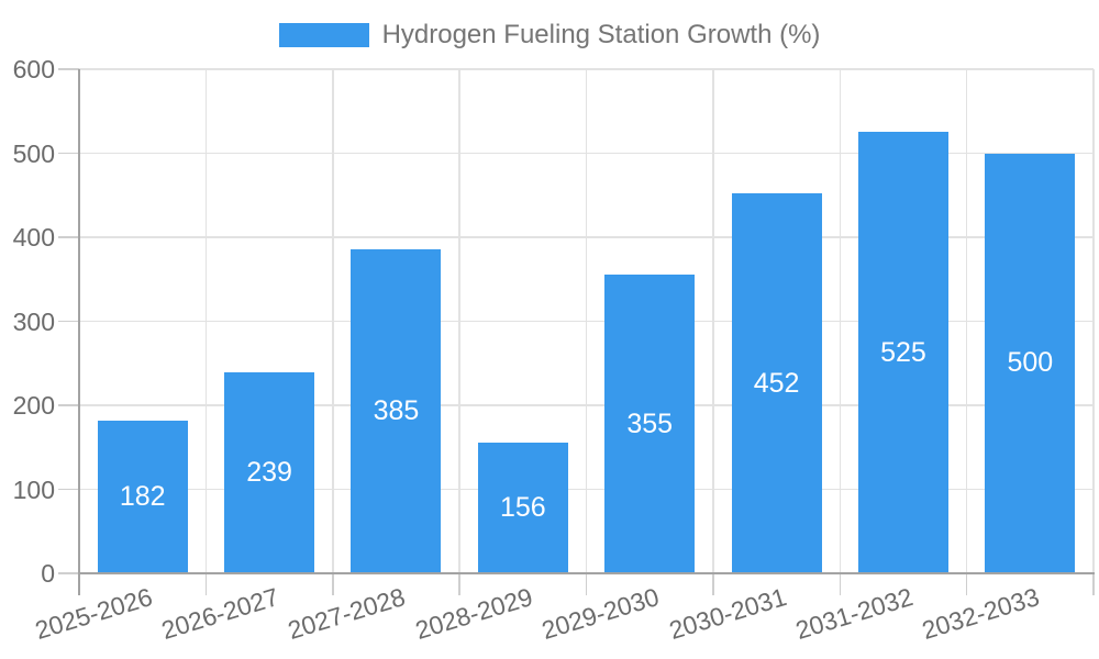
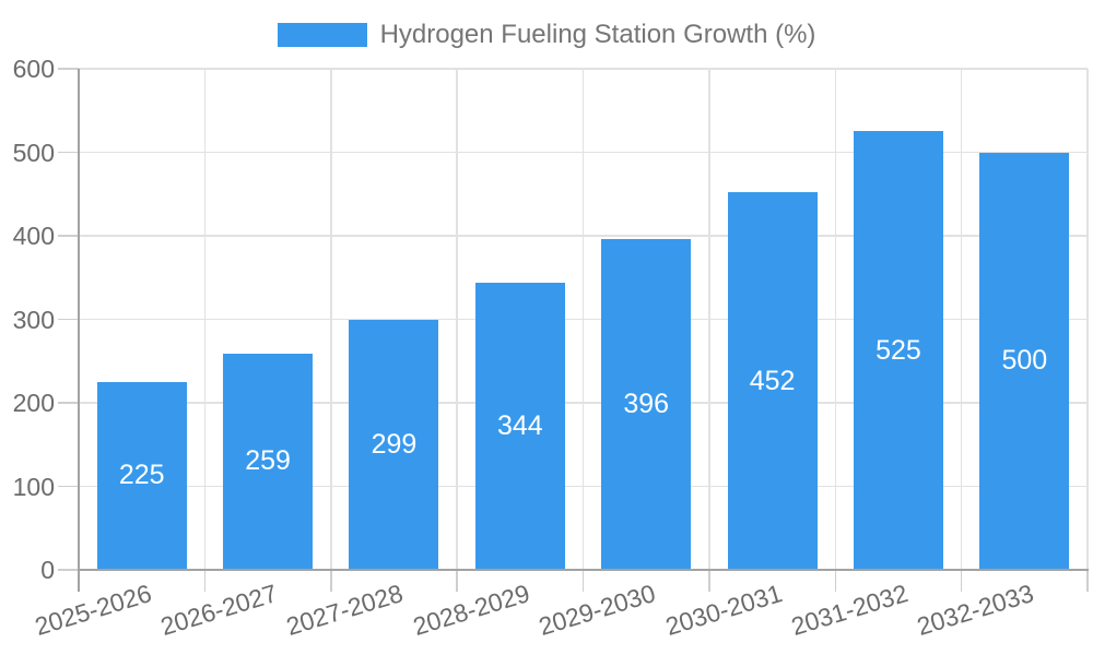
2025-2026: 182 -> 225
2026-2027: 239 -> 259
2027-2028: 385 -> 299
2028-2029: 156 -> 344
2029-2030: 355 -> 396
